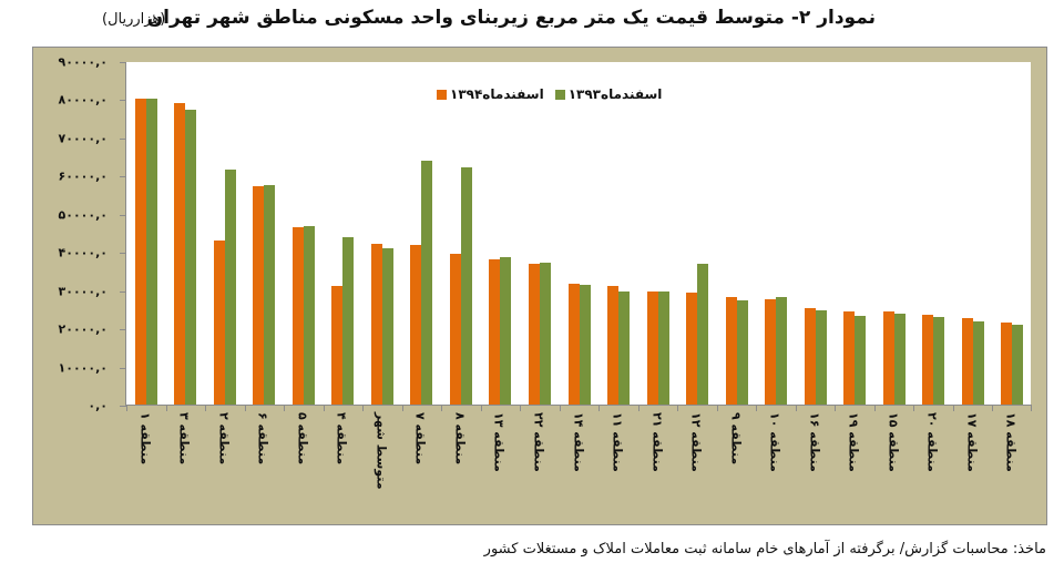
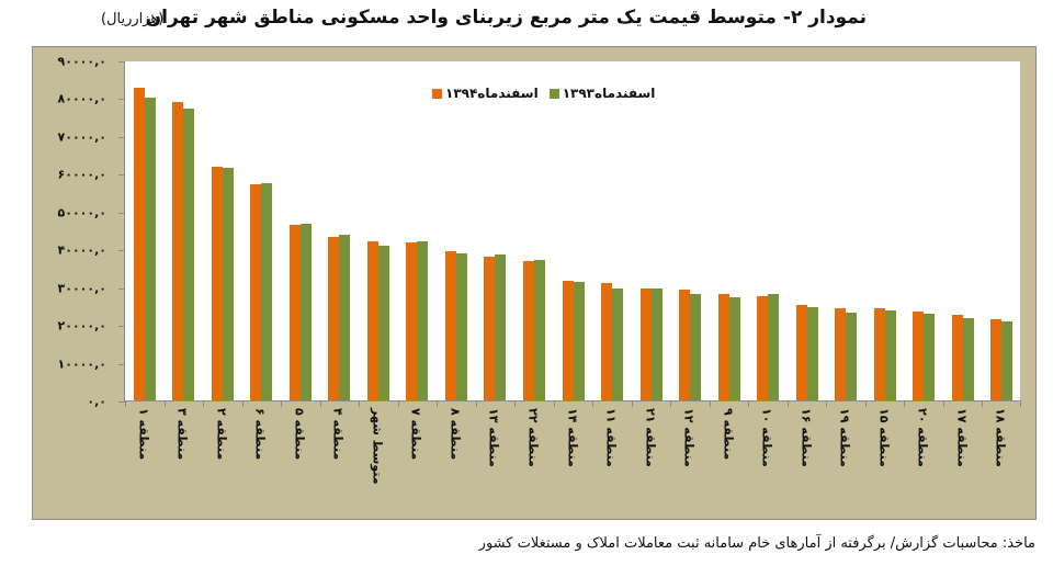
اسفندماه۱۳۹۴/منطقه ۱: 80000 -> 83000
اسفندماه۱۳۹۴/منطقه ۲: 43000 -> 62000
اسفندماه۱۳۹۴/منطقه ۴: 31000 -> 43000
اسفندماه۱۳۹۳/منطقه ۷: 64000 -> 42000
اسفندماه۱۳۹۳/منطقه ۸: 62000 -> 39000
اسفندماه۱۳۹۳/منطقه ۱۲: 37000 -> 28000
